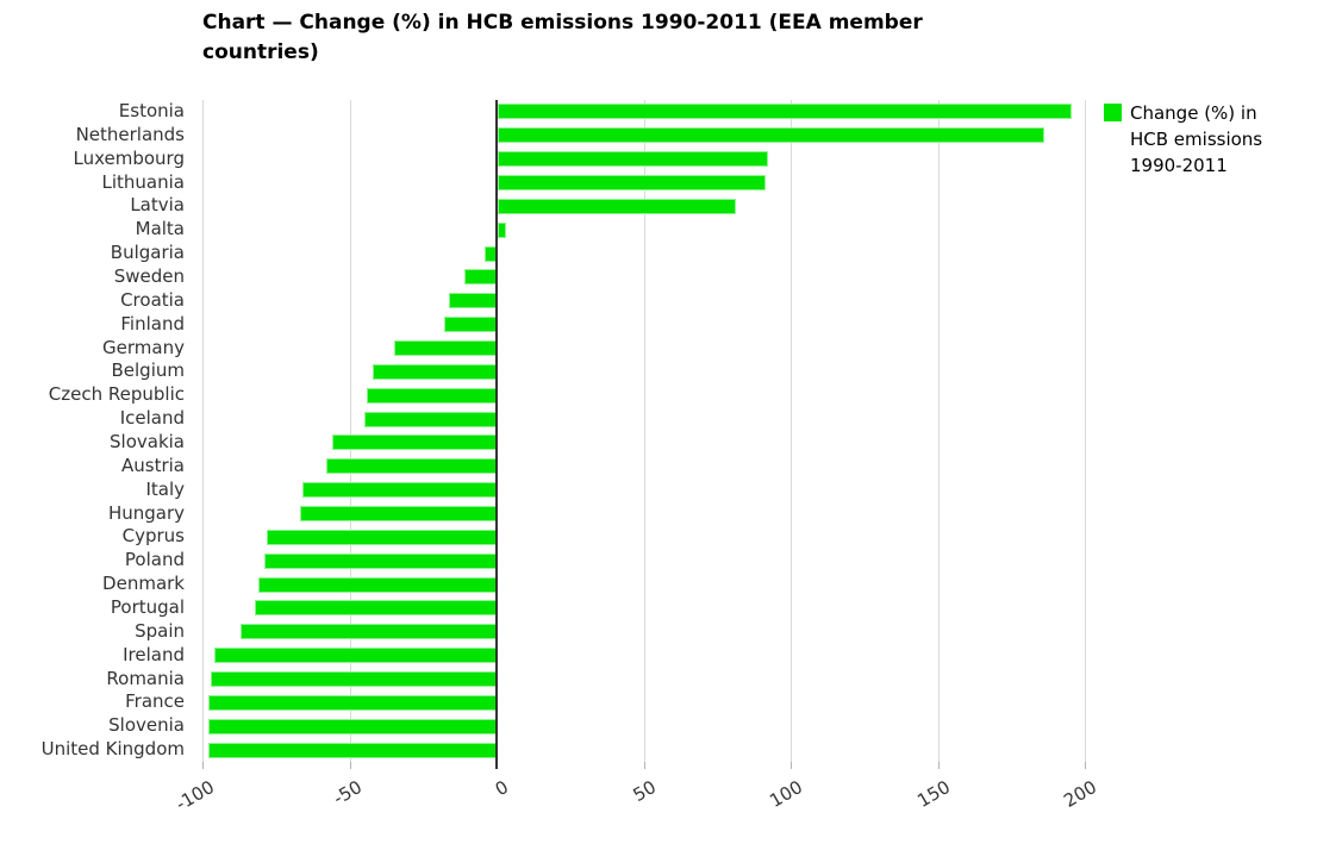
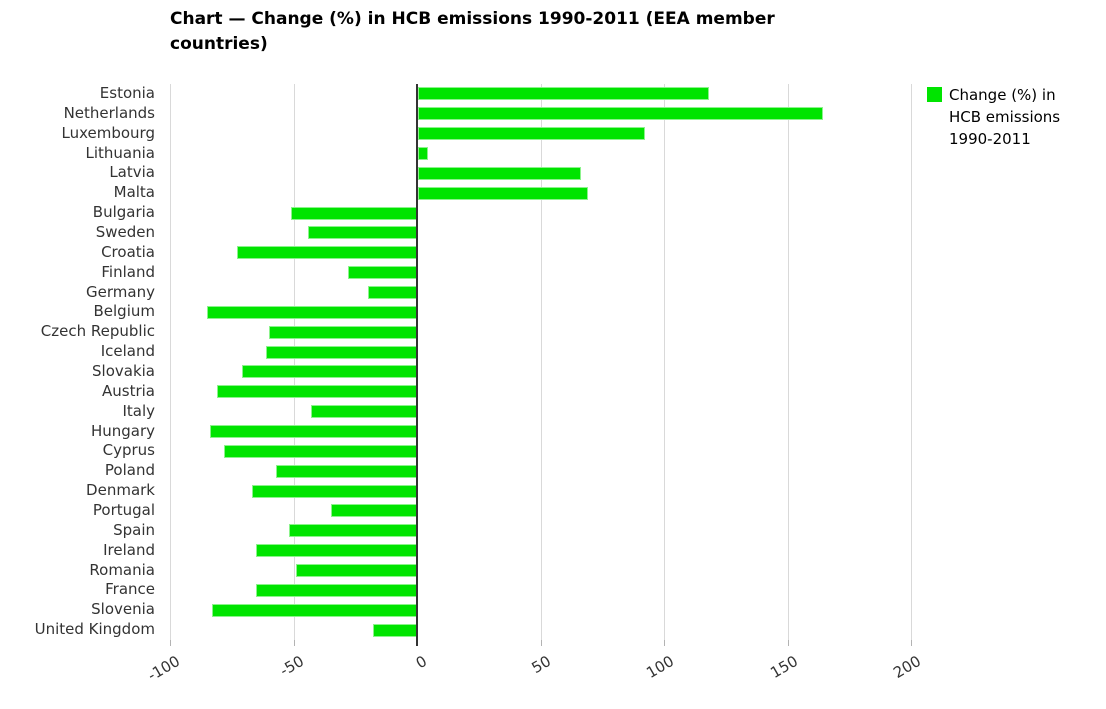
Estonia: 195 -> 118
Netherlands: 186 -> 164
Lithuania: 91 -> 4
Latvia: 81 -> 66
Malta: 3 -> 69
Bulgaria: -4 -> -51
Sweden: -11 -> -44
Croatia: -16 -> -73
Finland: -18 -> -28
Germany: -35 -> -20
Belgium: -42 -> -85
Czech Republic: -44 -> -60
Iceland: -45 -> -61
Slovakia: -56 -> -71
Austria: -58 -> -81
Italy: -66 -> -43
Hungary: -67 -> -84
Poland: -79 -> -57
Denmark: -81 -> -67
Portugal: -82 -> -35
Spain: -87 -> -52
Ireland: -96 -> -65
Romania: -97 -> -49
France: -98 -> -65
Slovenia: -98 -> -83
United Kingdom: -98 -> -18
